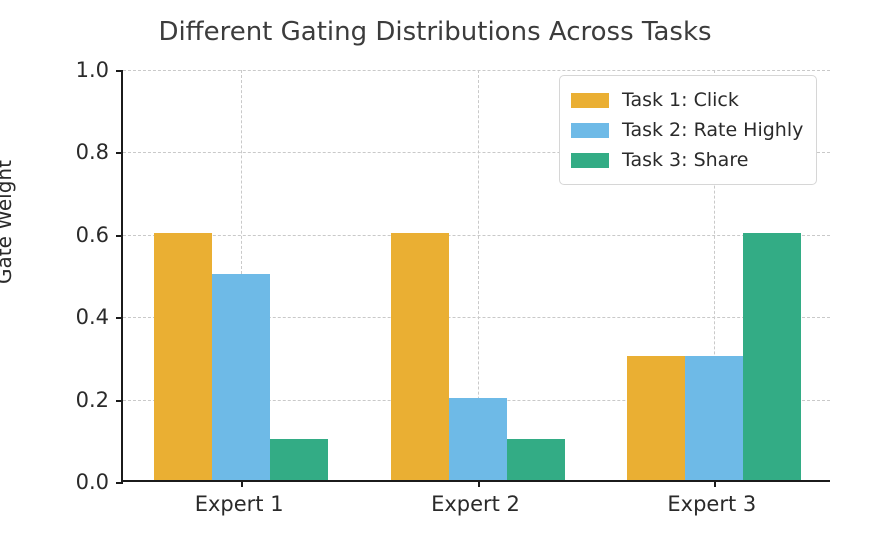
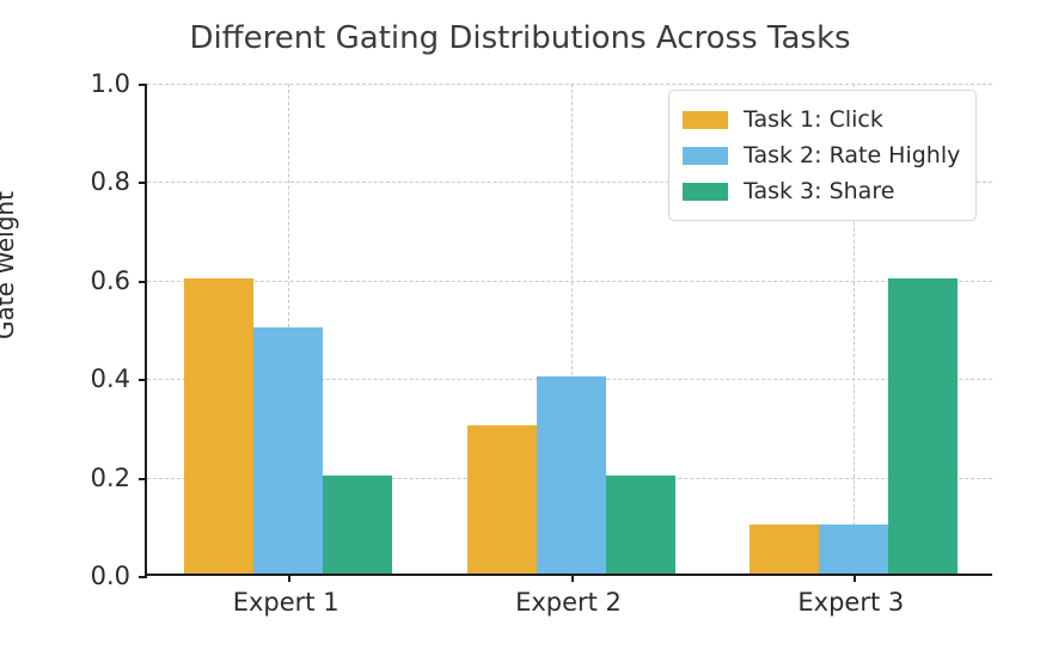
Task 3: Share/Expert 1: 0.1 -> 0.2
Task 1: Click/Expert 2: 0.6 -> 0.3
Task 2: Rate Highly/Expert 2: 0.2 -> 0.4
Task 3: Share/Expert 2: 0.1 -> 0.2
Task 1: Click/Expert 3: 0.3 -> 0.1
Task 2: Rate Highly/Expert 3: 0.3 -> 0.1
